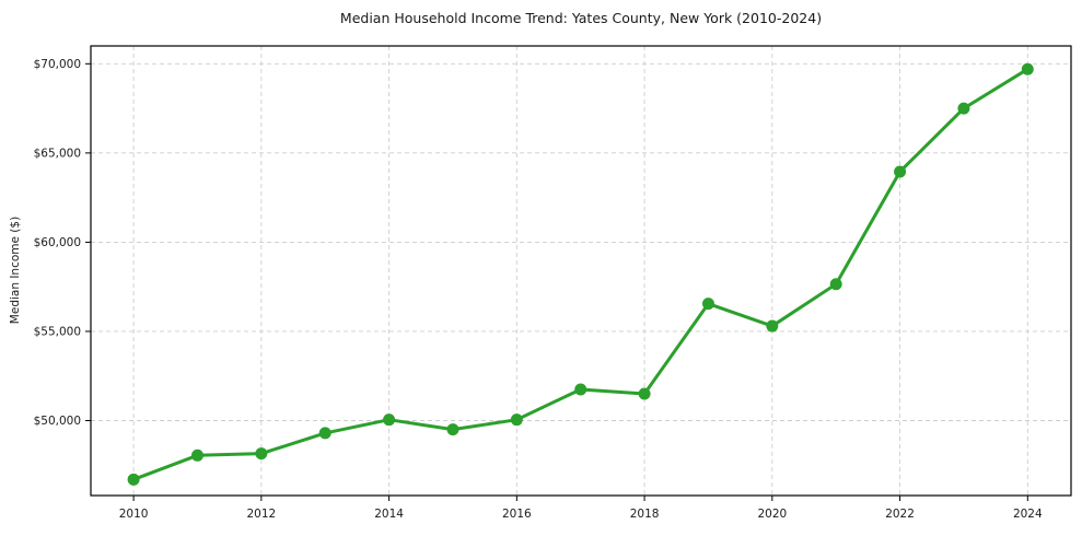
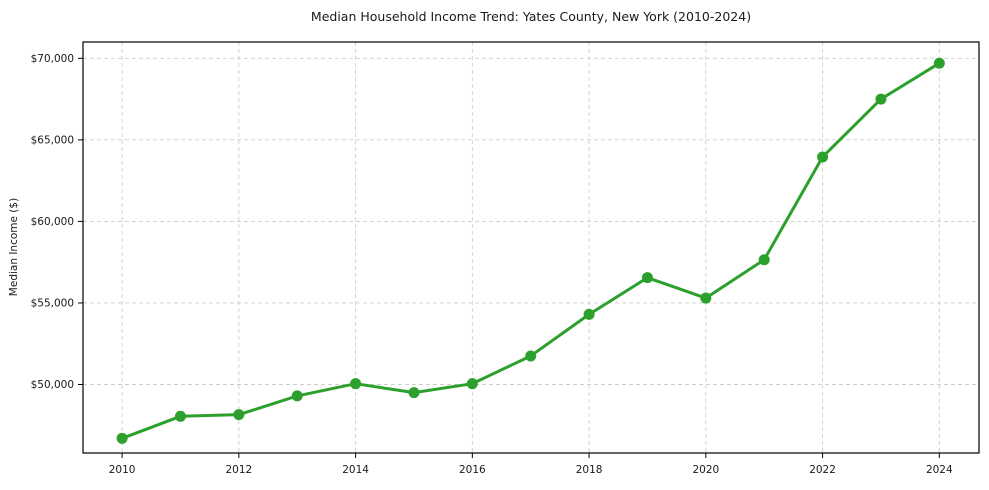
2018: $51500 -> $54300
